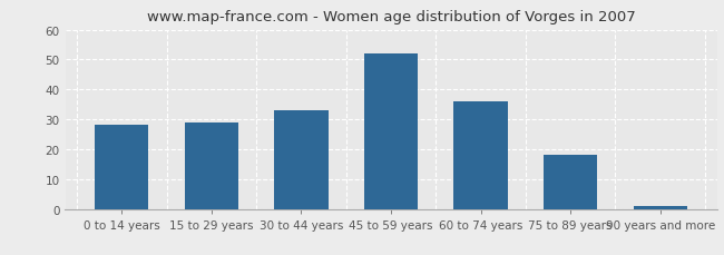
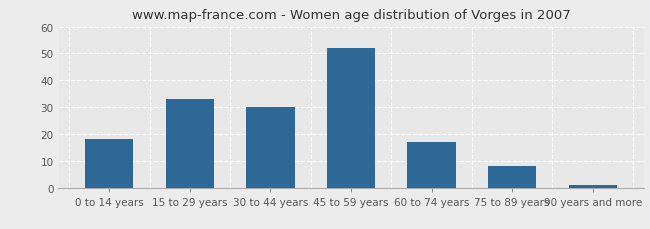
0 to 14 years: 28 -> 18
15 to 29 years: 29 -> 33
30 to 44 years: 33 -> 30
60 to 74 years: 36 -> 17
75 to 89 years: 18 -> 8
